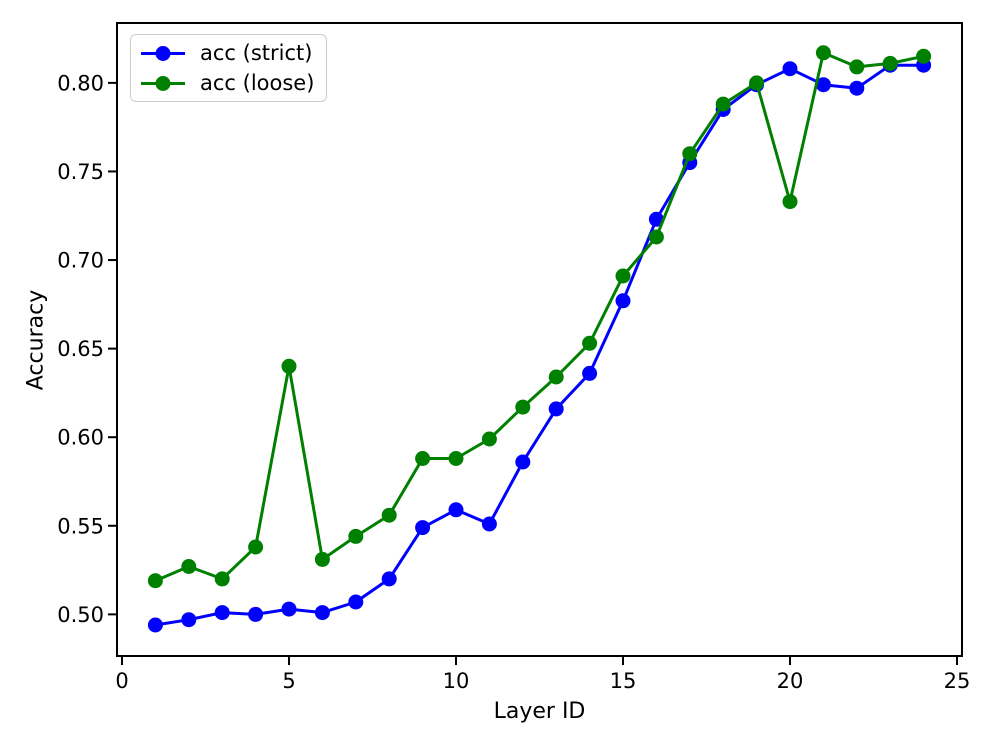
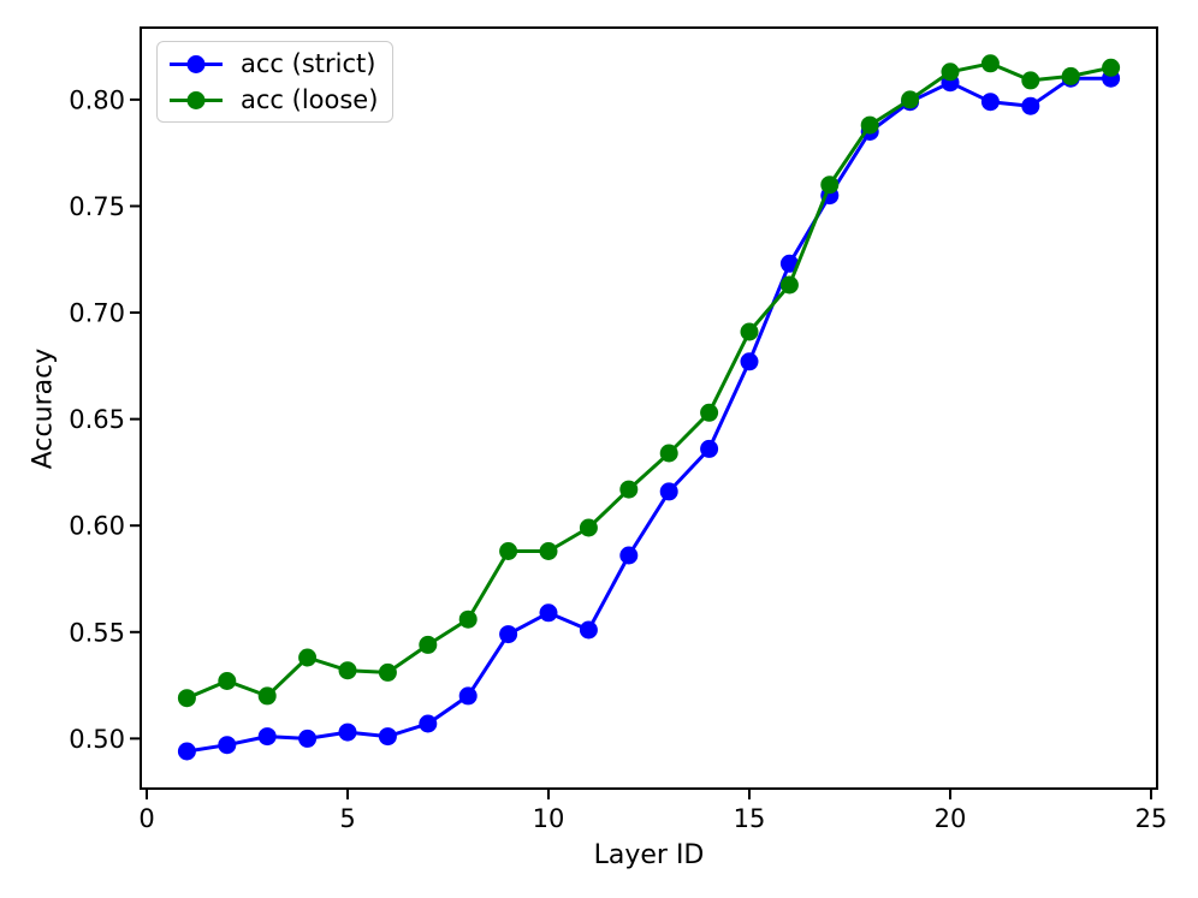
acc (loose)/5: 0.640 -> 0.532
acc (loose)/20: 0.733 -> 0.813
